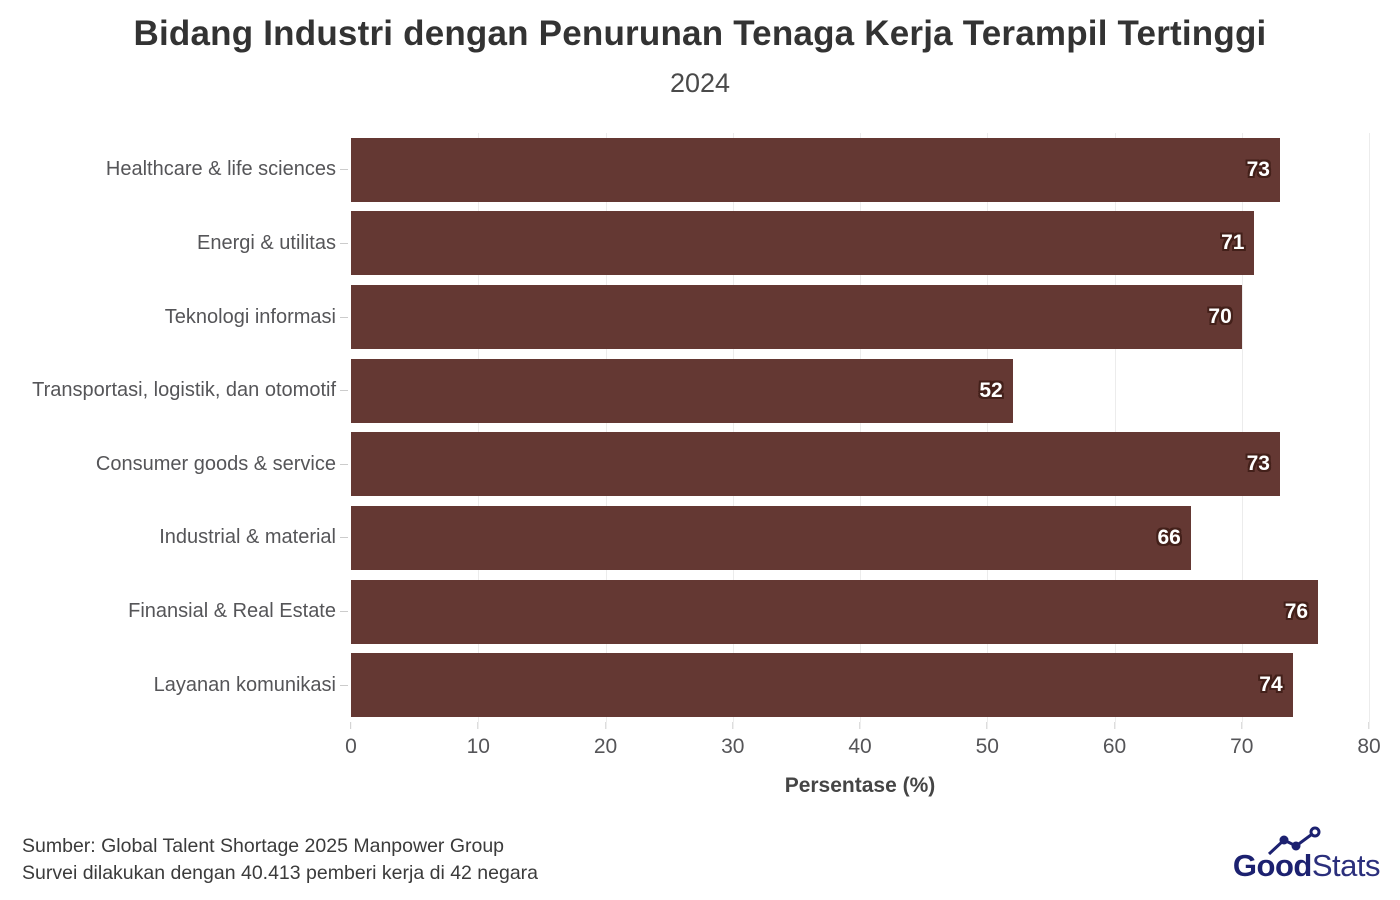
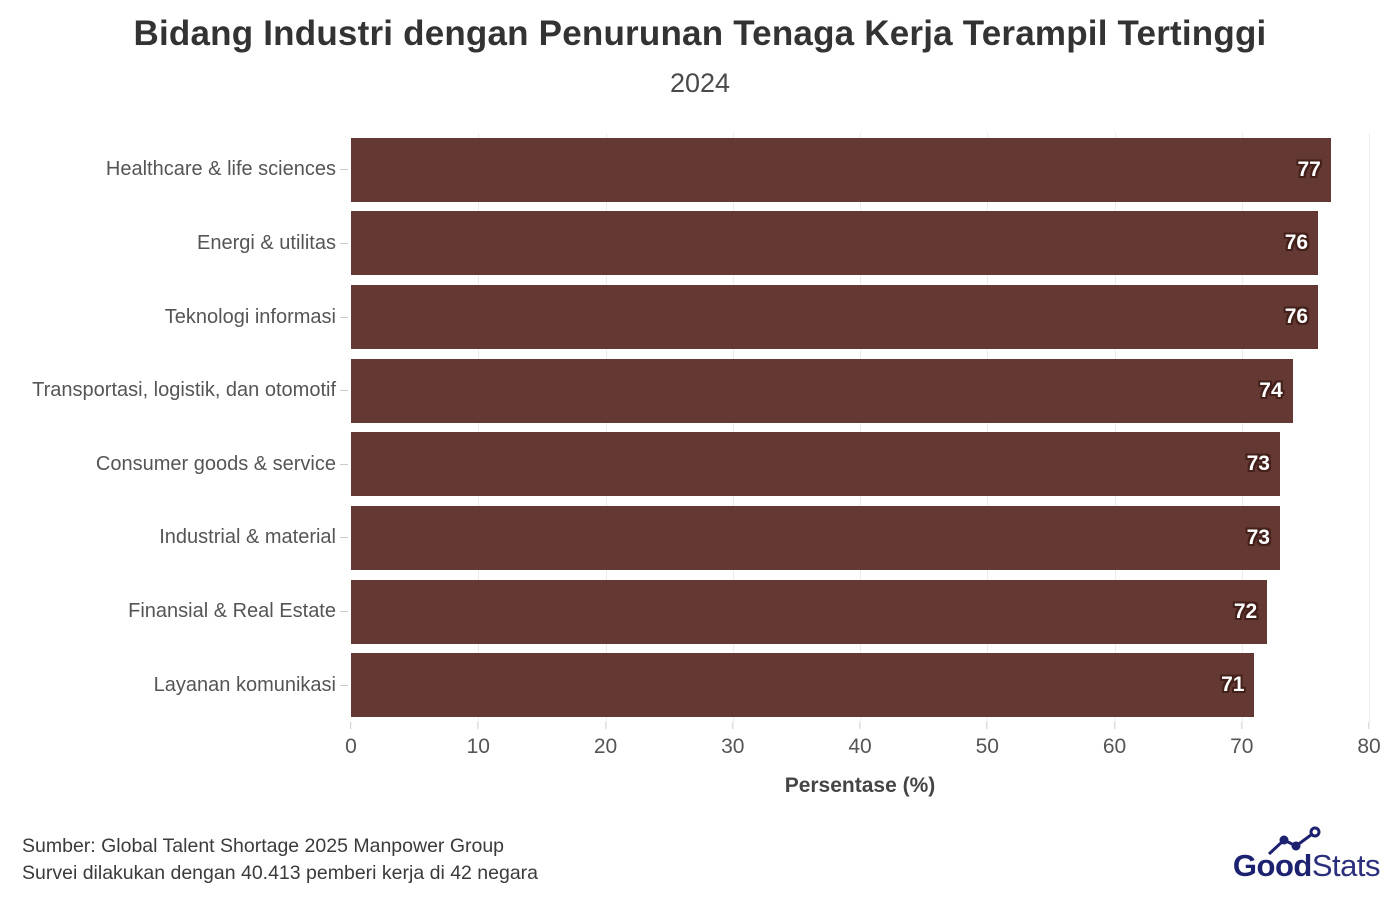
Healthcare & life sciences: 73 -> 77
Energi & utilitas: 71 -> 76
Teknologi informasi: 70 -> 76
Transportasi, logistik, dan otomotif: 52 -> 74
Industrial & material: 66 -> 73
Finansial & Real Estate: 76 -> 72
Layanan komunikasi: 74 -> 71
